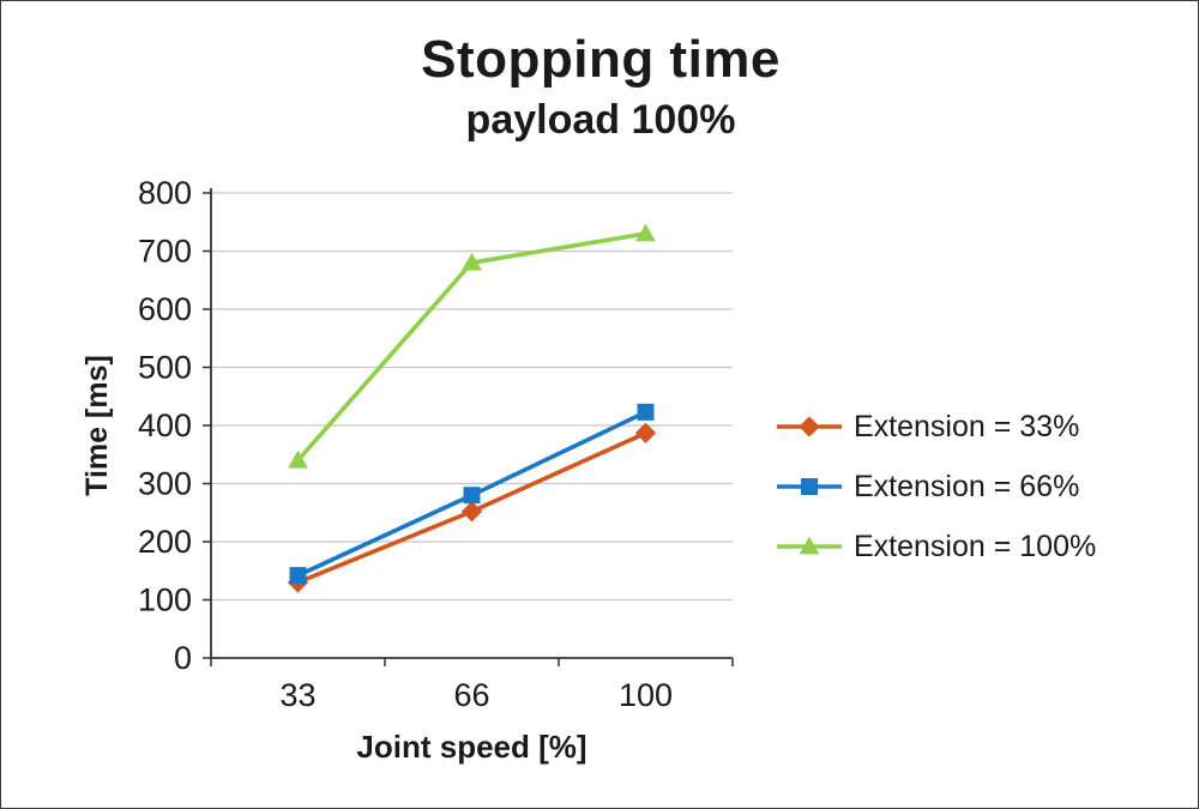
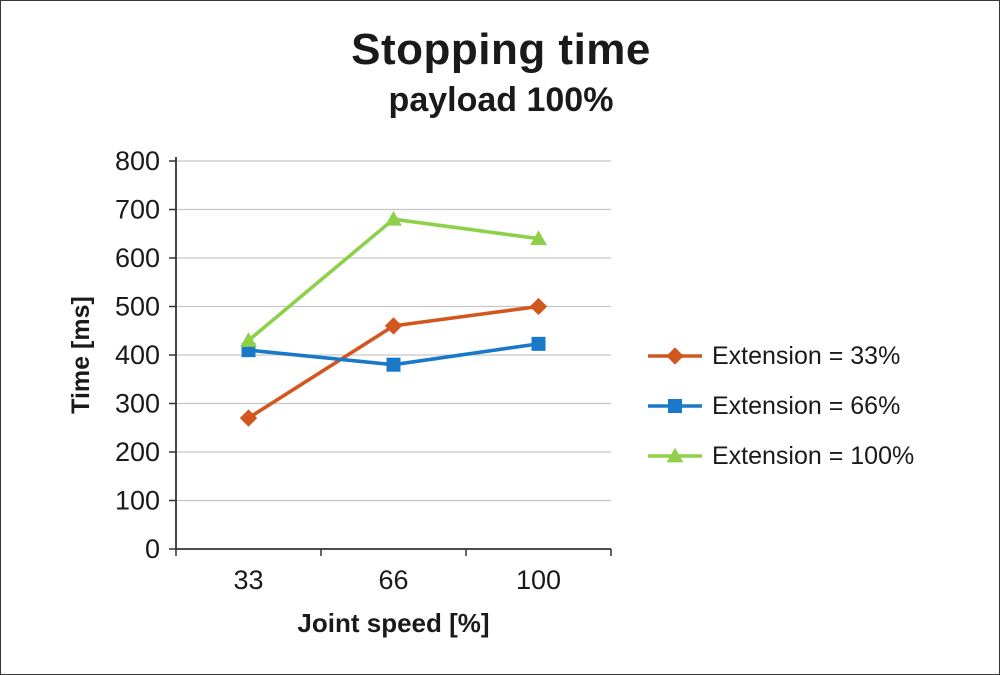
Extension = 33%/33: 130 -> 270
Extension = 66%/33: 140 -> 410
Extension = 100%/33: 340 -> 430
Extension = 33%/66: 250 -> 460
Extension = 66%/66: 280 -> 380
Extension = 33%/100: 390 -> 500
Extension = 100%/100: 730 -> 640
